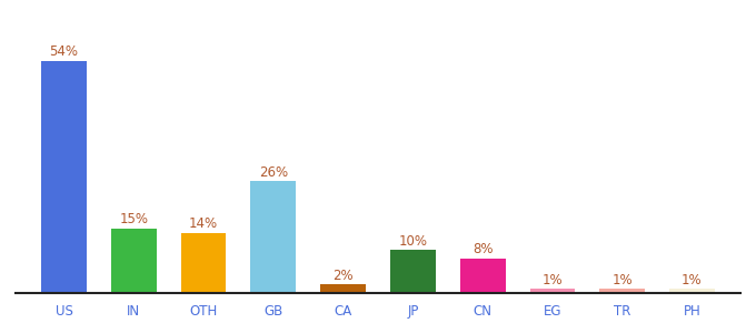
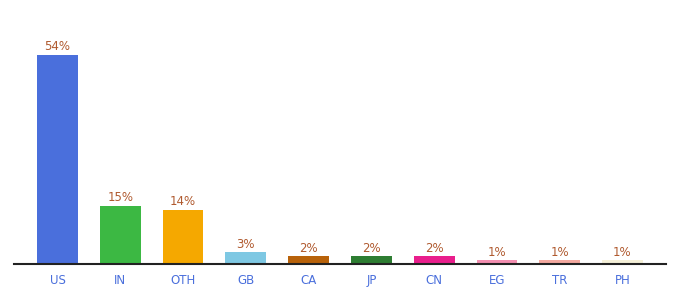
GB: 26% -> 3%
JP: 10% -> 2%
CN: 8% -> 2%
